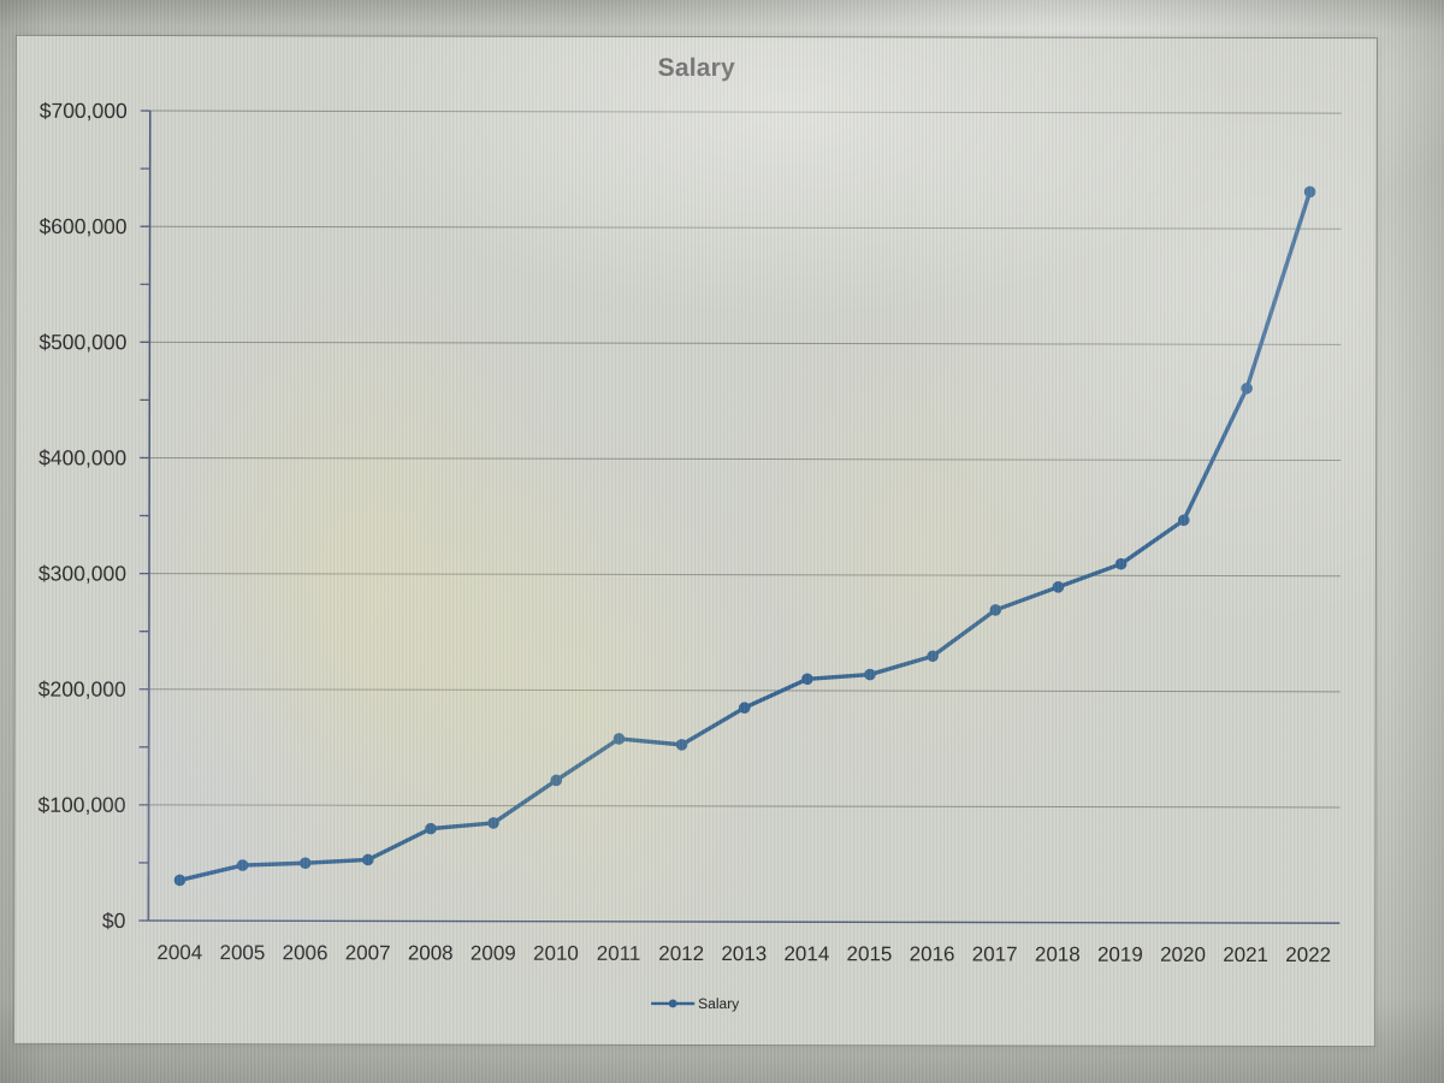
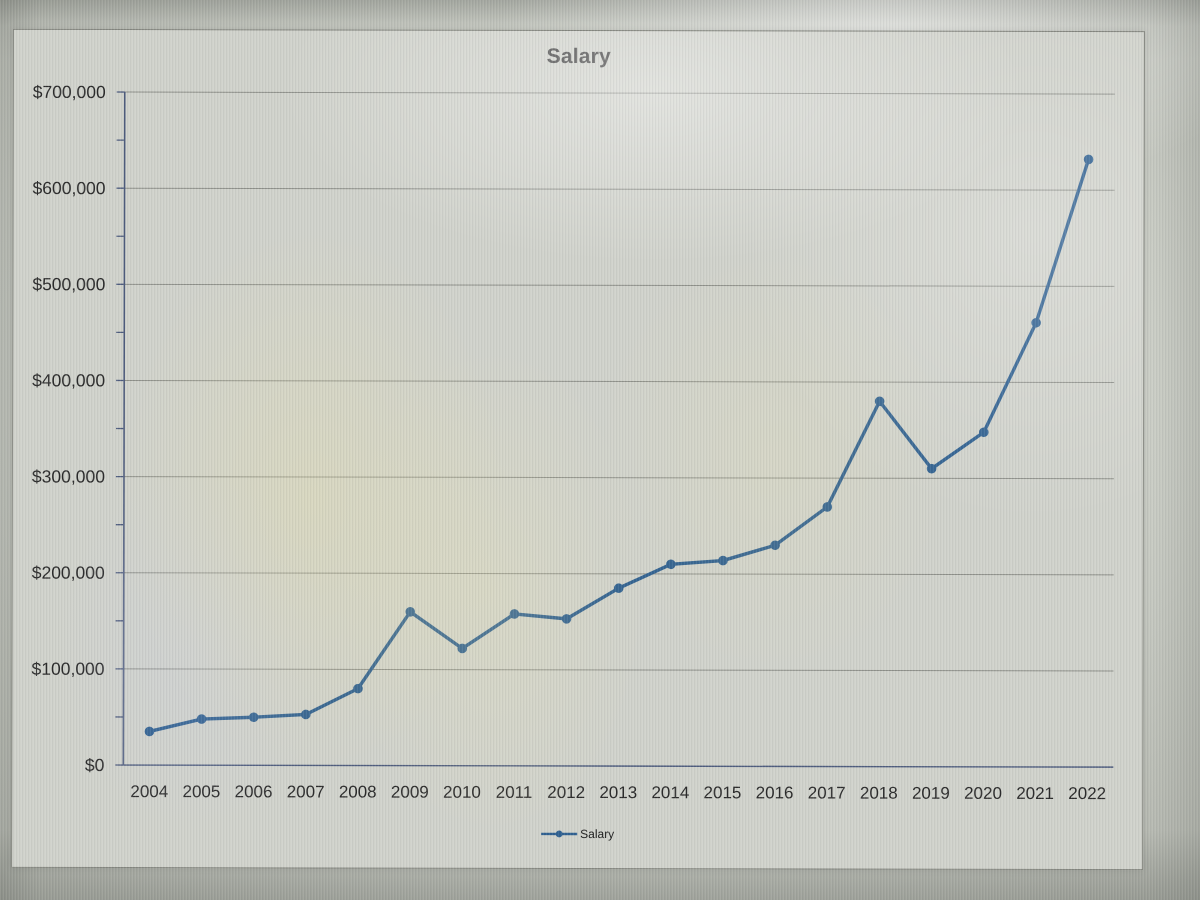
2009: $80000 -> $160000
2018: $290000 -> $380000
